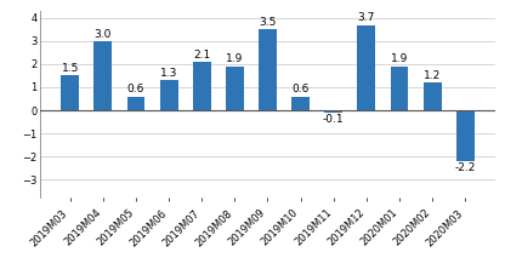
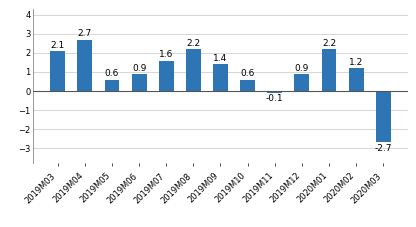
2019M03: 1.5 -> 2.1
2019M04: 3.0 -> 2.7
2019M06: 1.3 -> 0.9
2019M07: 2.1 -> 1.6
2019M08: 1.9 -> 2.2
2019M09: 3.5 -> 1.4
2019M12: 3.7 -> 0.9
2020M01: 1.9 -> 2.2
2020M03: -2.2 -> -2.7
